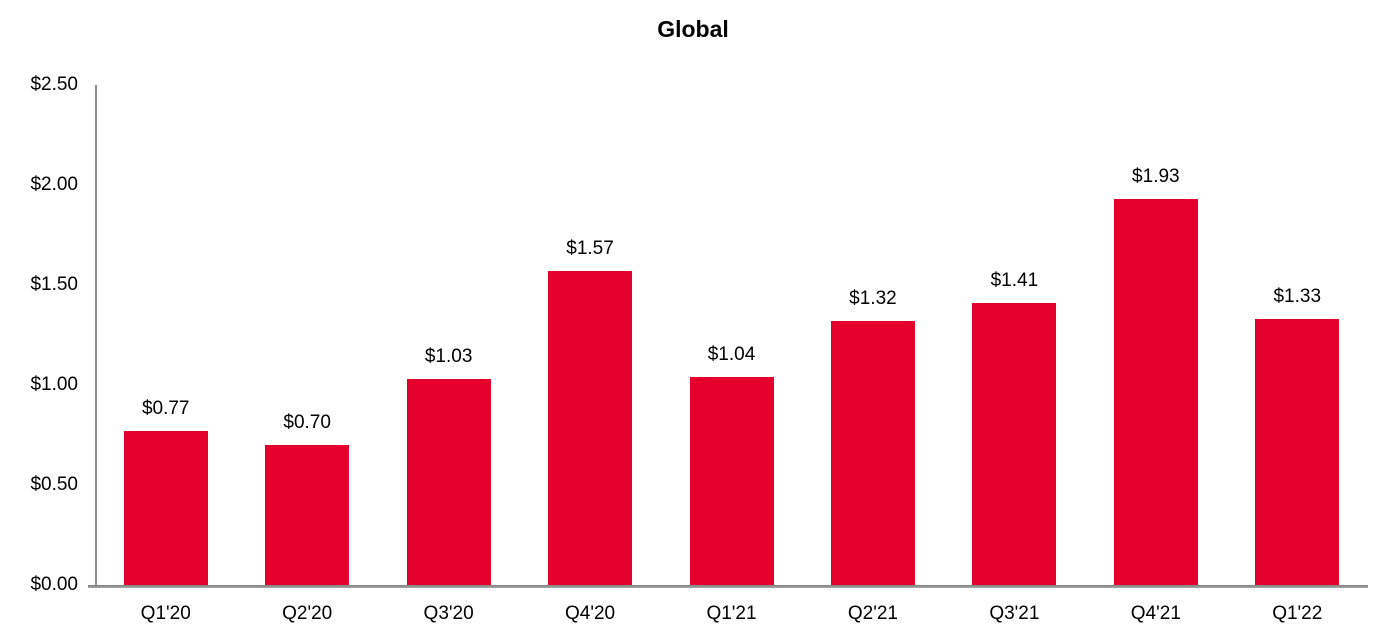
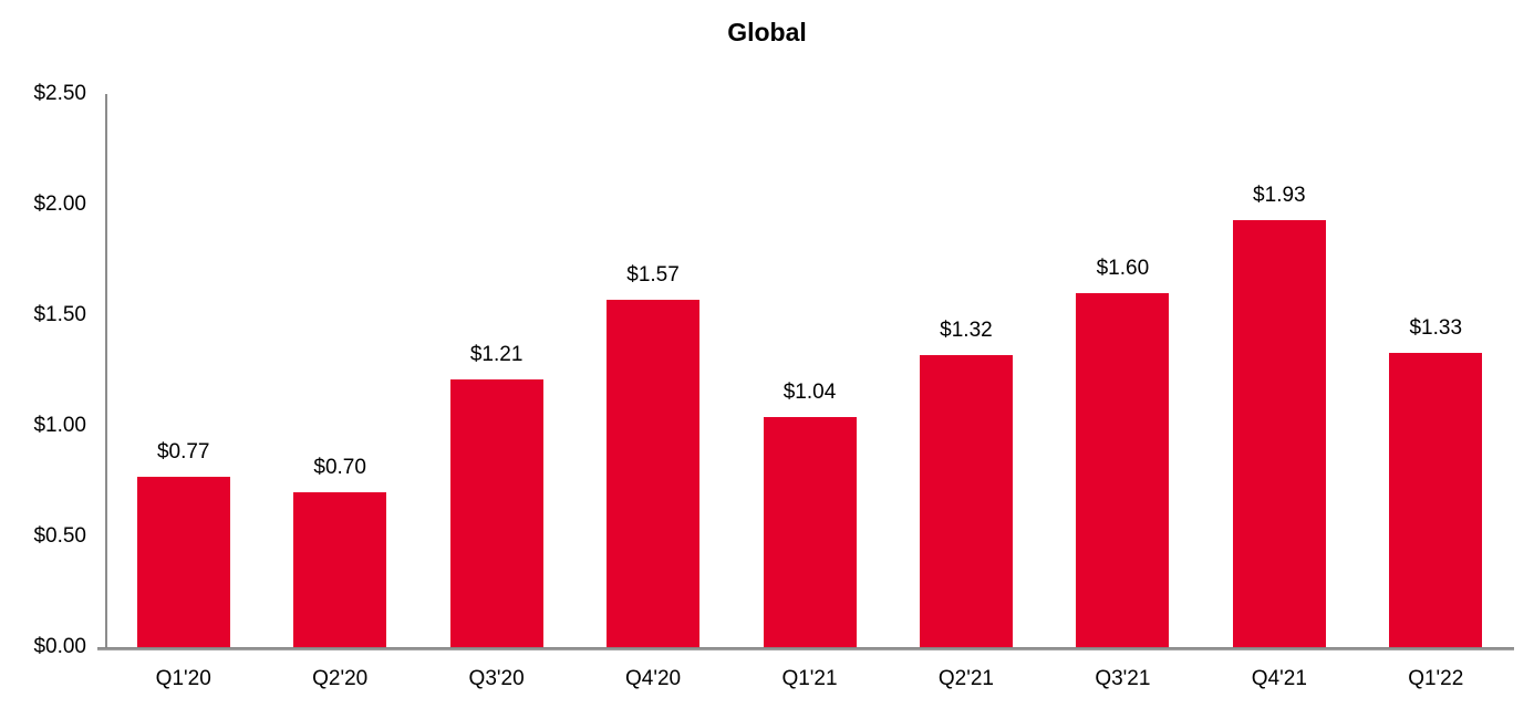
Q3'20: $1.03 -> $1.21
Q3'21: $1.41 -> $1.60
